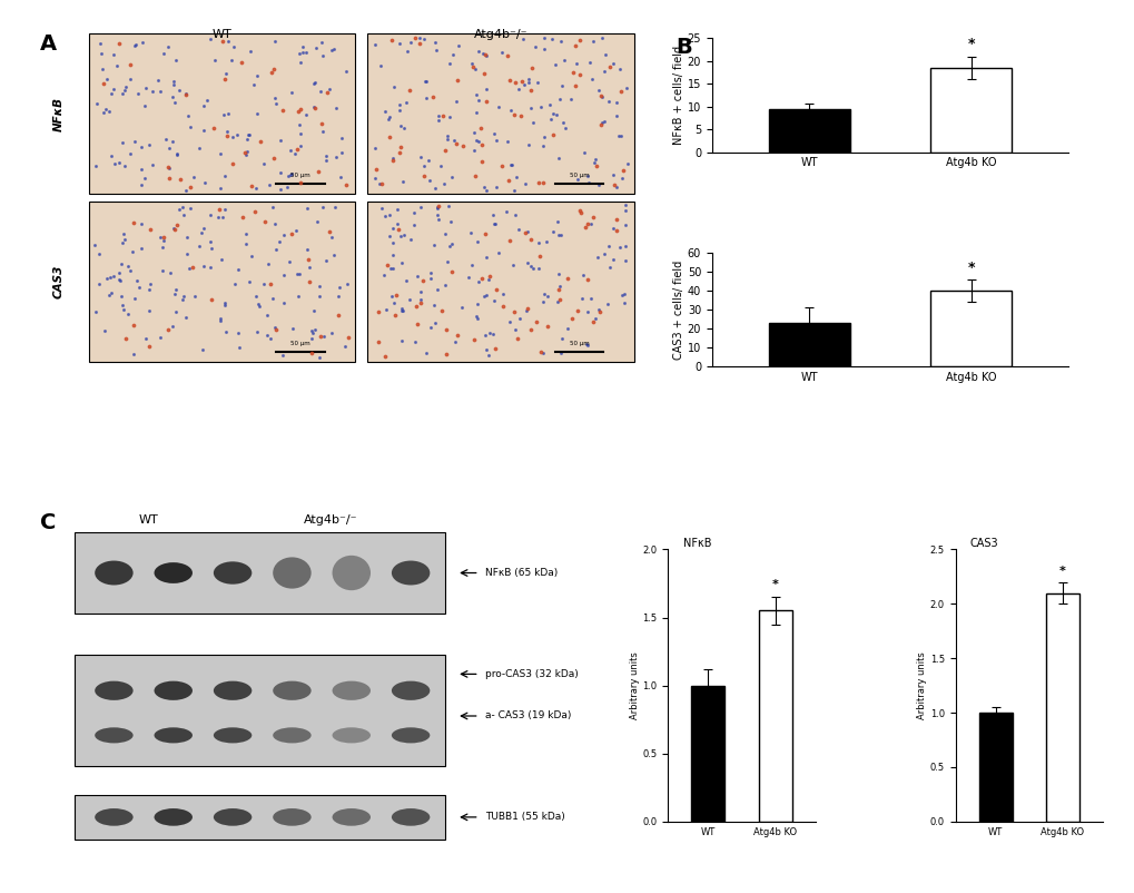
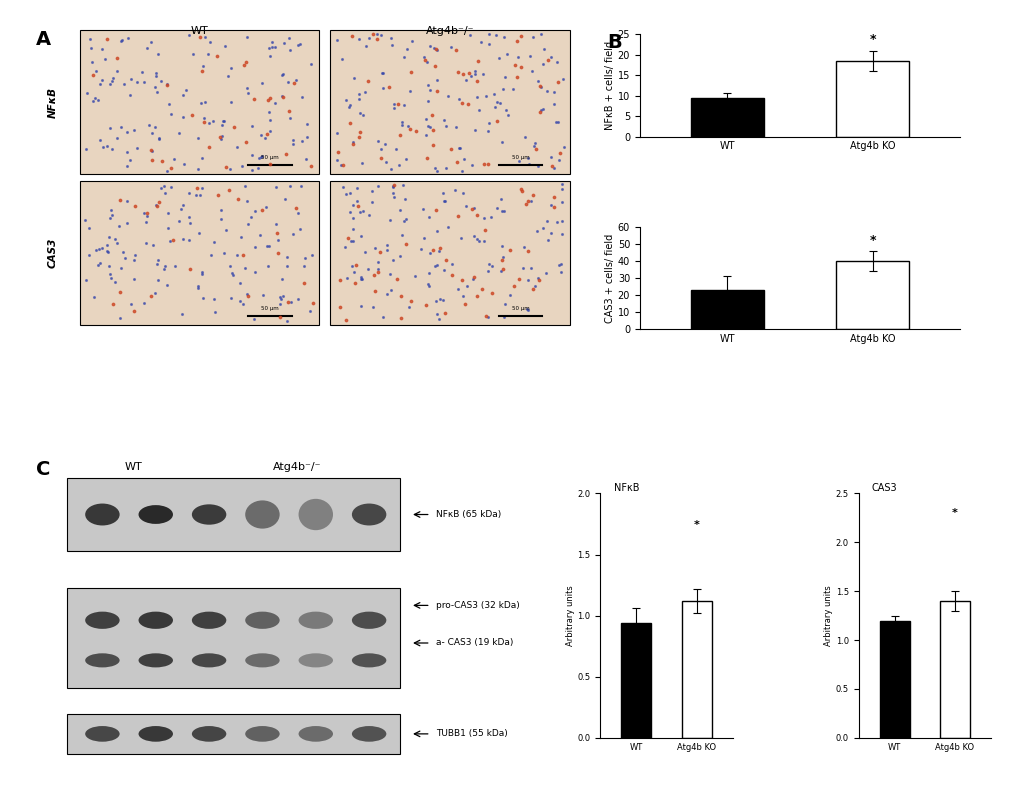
NFκB/WT: 1.00 -> 0.94
NFκB/Atg4b KO: 1.55 -> 1.12
CAS3/WT: 1.0 -> 1.2
CAS3/Atg4b KO: 2.1 -> 1.4
